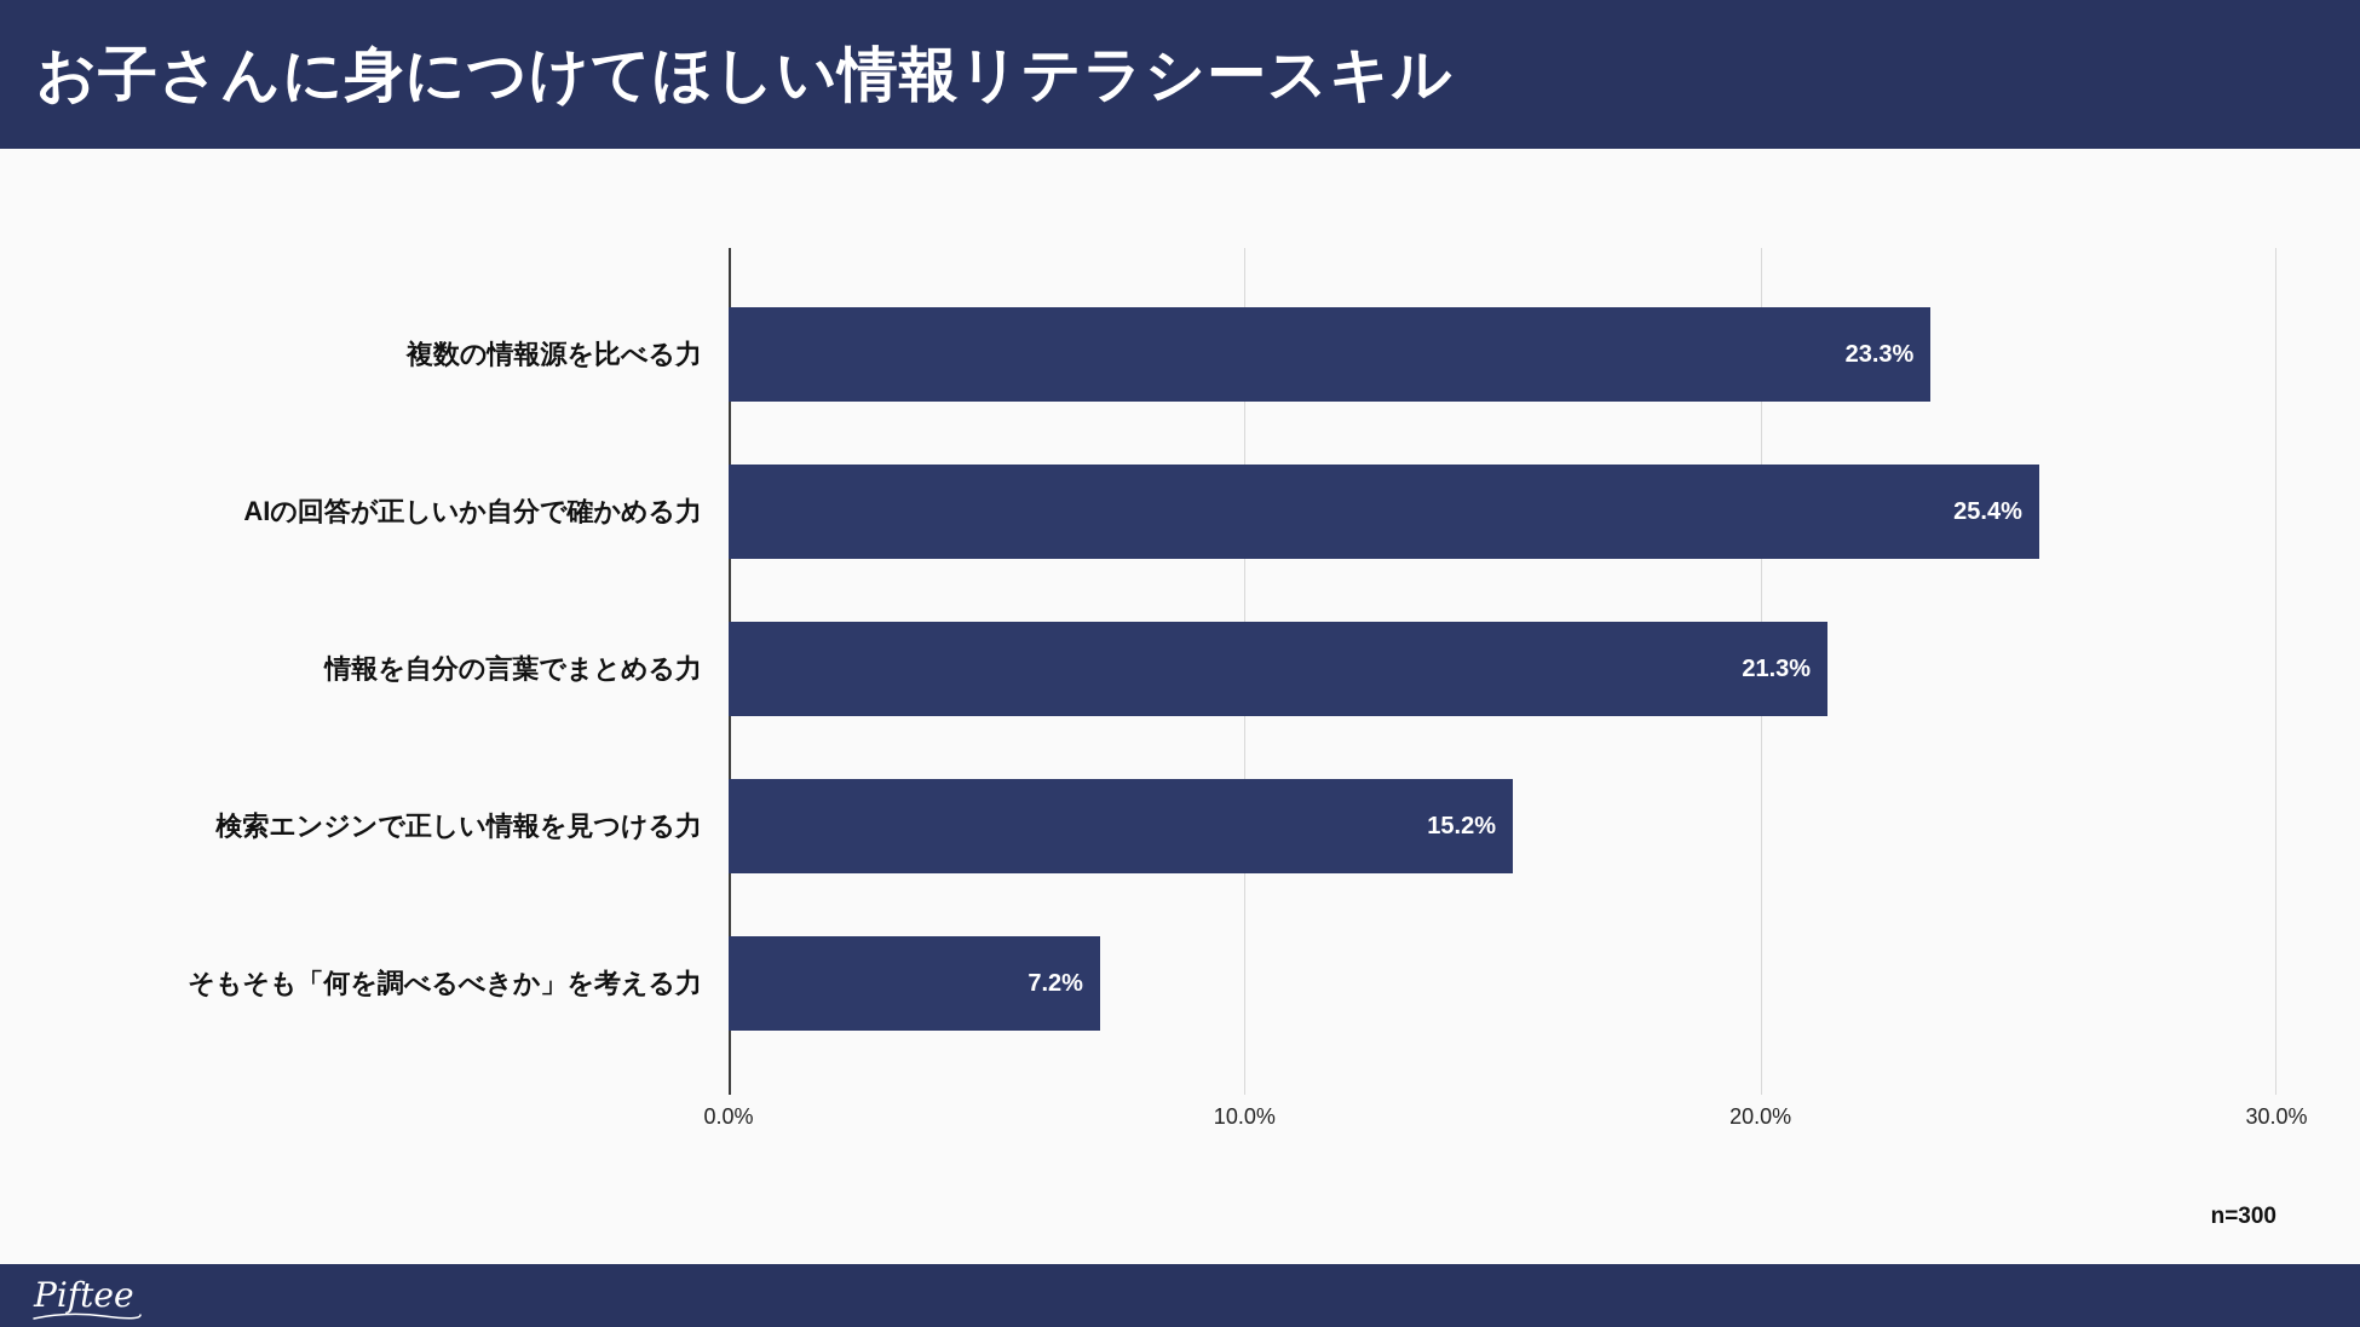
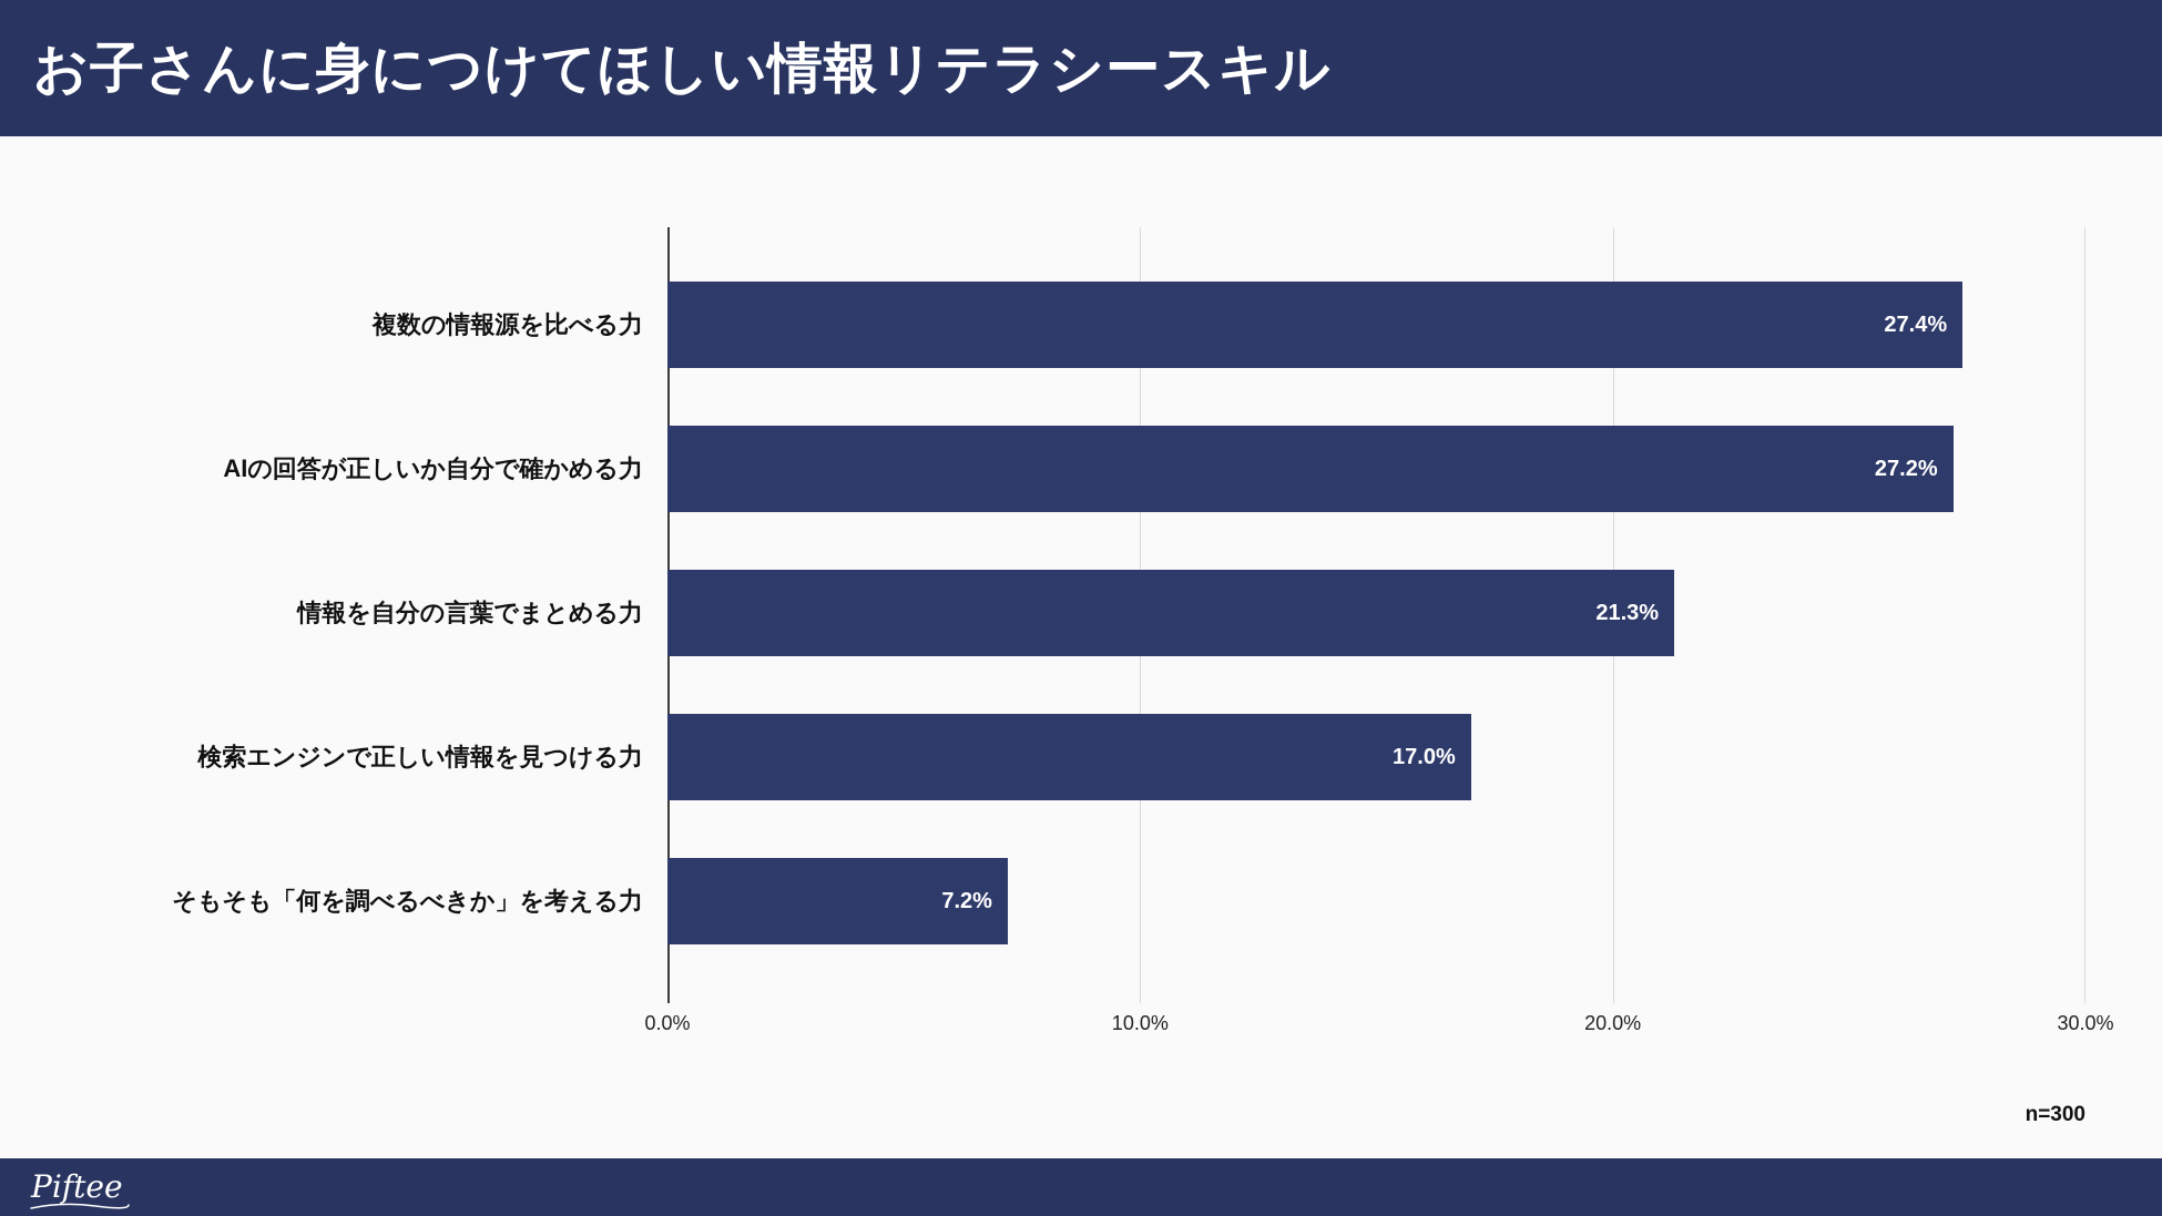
複数の情報源を比べる力: 23.3% -> 27.4%
AIの回答が正しいか自分で確かめる力: 25.4% -> 27.2%
検索エンジンで正しい情報を見つける力: 15.2% -> 17.0%
